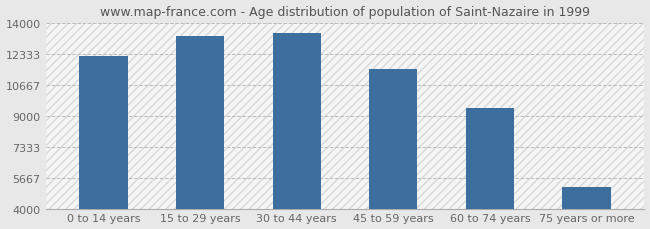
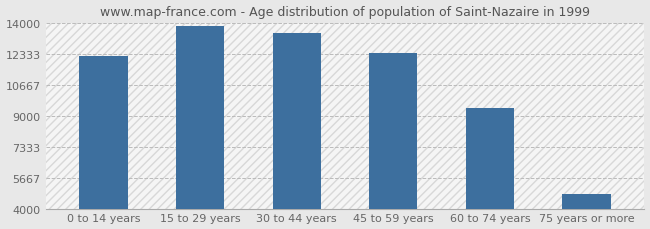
15 to 29 years: 13300 -> 13800
45 to 59 years: 11500 -> 12400
75 years or more: 5200 -> 4800
